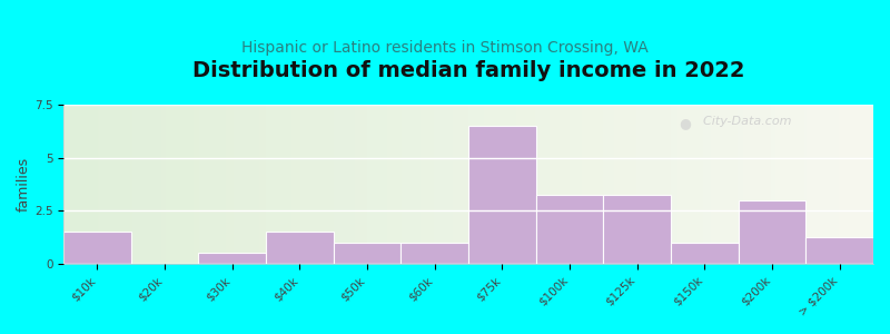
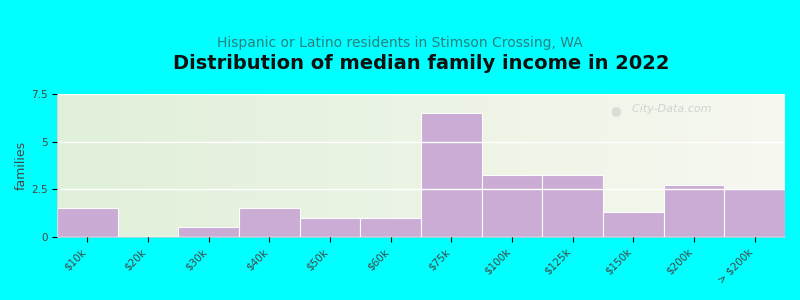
$150k: 1.0 -> 1.3
$200k: 3.0 -> 2.7
> $200k: 1.2 -> 2.5
